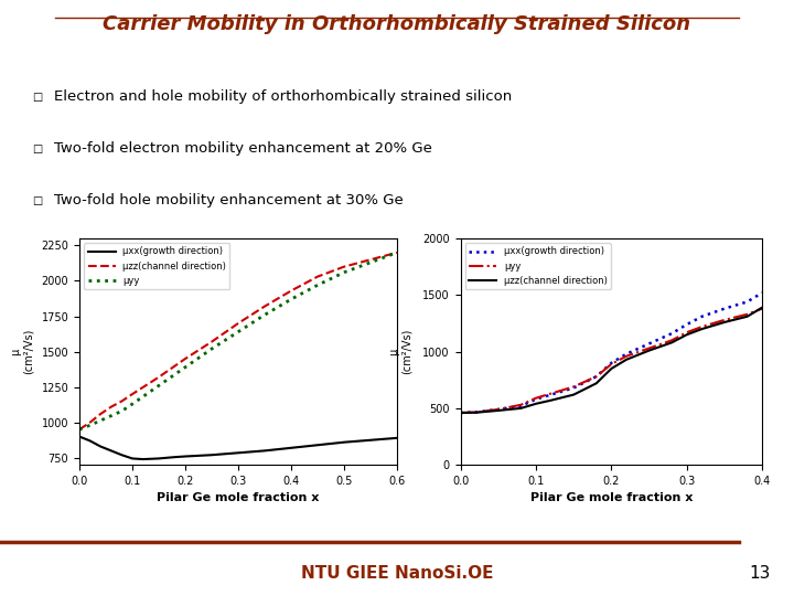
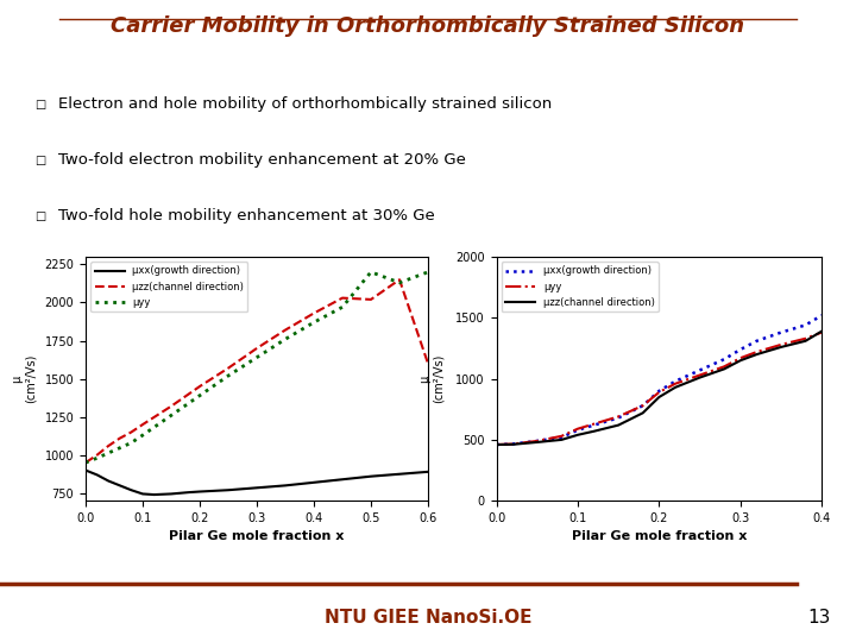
μzz(channel direction)/0.5: 2100 -> 2020
μyy/0.5: 2060 -> 2200
μzz(channel direction)/0.6: 2200 -> 1600
